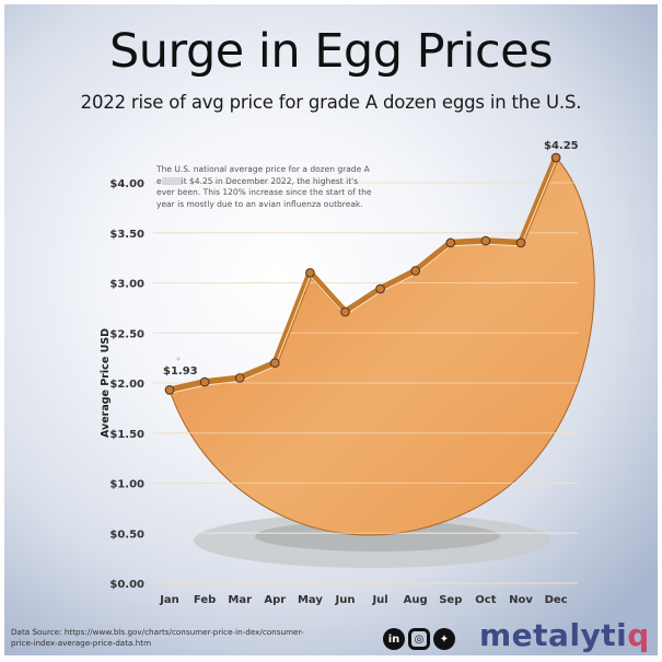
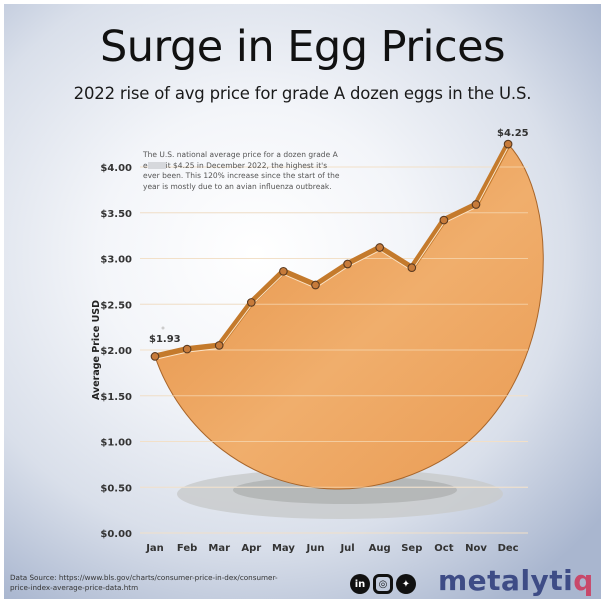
Apr: $2.2 -> $2.5
May: $3.1 -> $2.9
Sep: $3.4 -> $2.9
Nov: $3.4 -> $3.6
